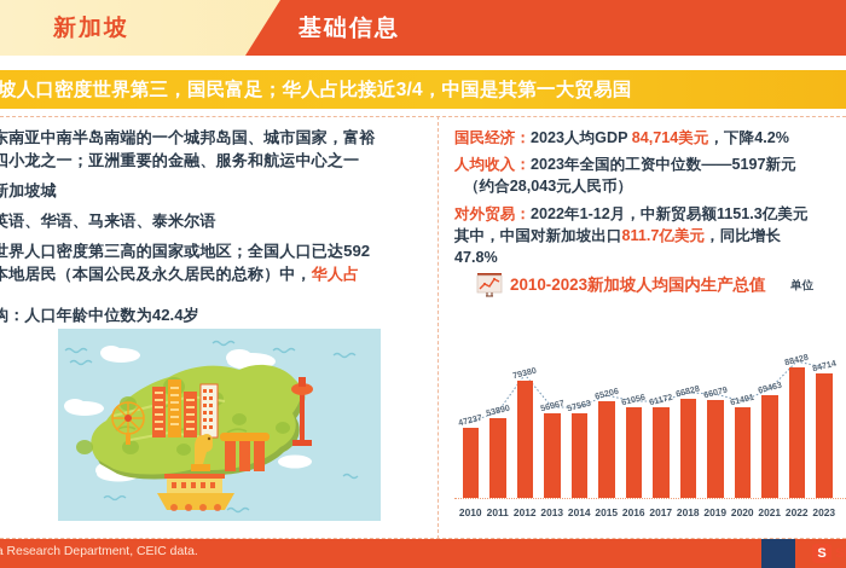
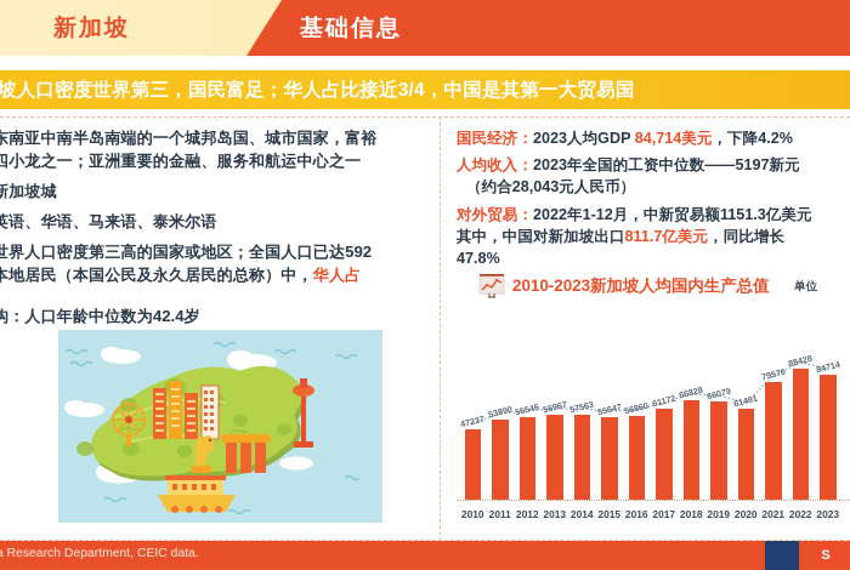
2012: 79380 -> 55546
2015: 65206 -> 55647
2016: 61056 -> 56860
2021: 69463 -> 79570
